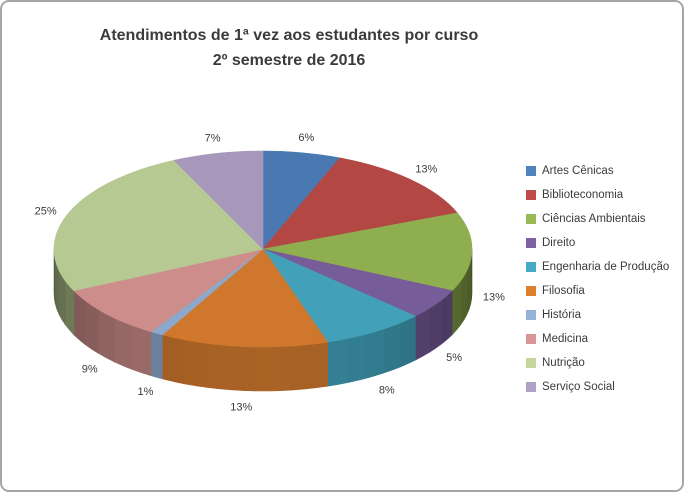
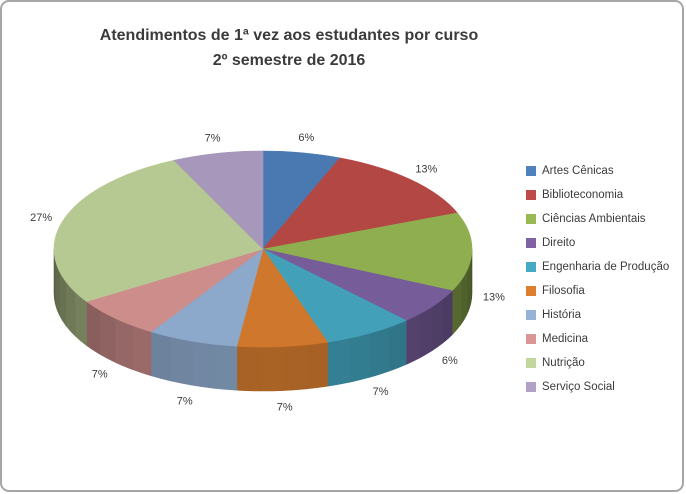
Direito: 5% -> 6%
Engenharia de Produção: 8% -> 7%
Filosofia: 13% -> 7%
História: 1% -> 7%
Medicina: 9% -> 7%
Nutrição: 25% -> 27%
